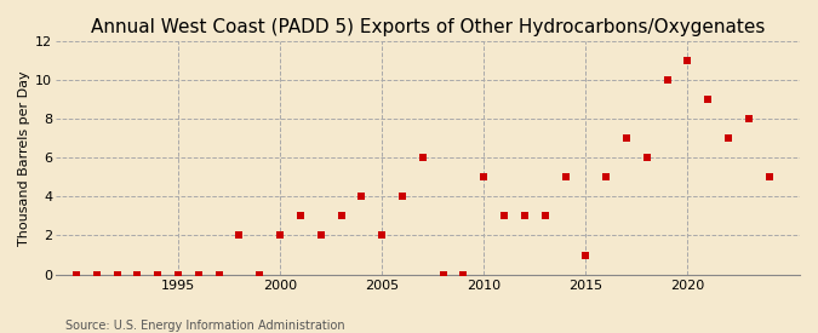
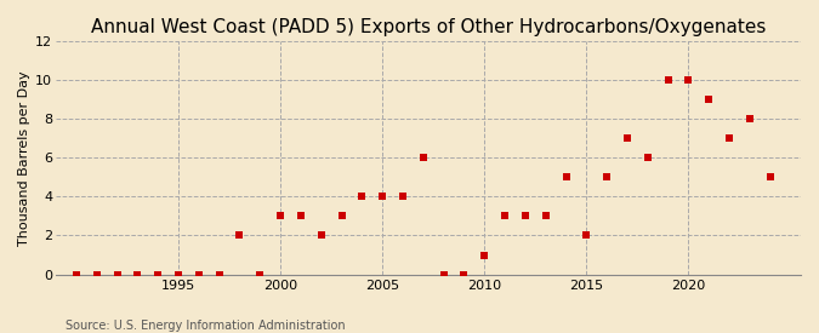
2000: 2 -> 3
2005: 2 -> 4
2010: 5 -> 1
2015: 1 -> 2
2020: 11 -> 10
